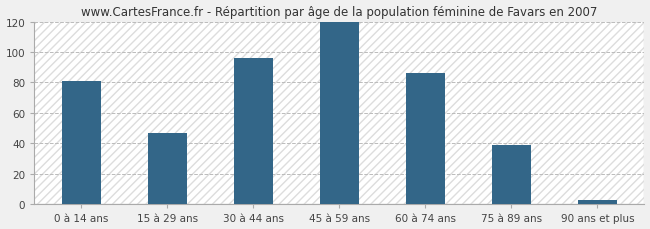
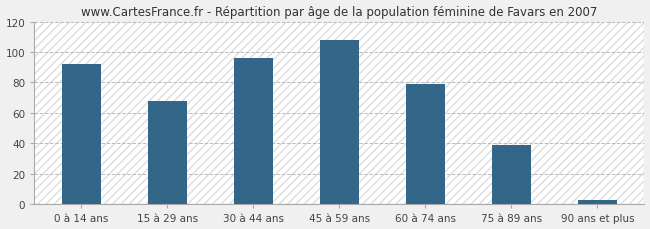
0 à 14 ans: 81 -> 92
15 à 29 ans: 47 -> 68
45 à 59 ans: 120 -> 108
60 à 74 ans: 86 -> 79
